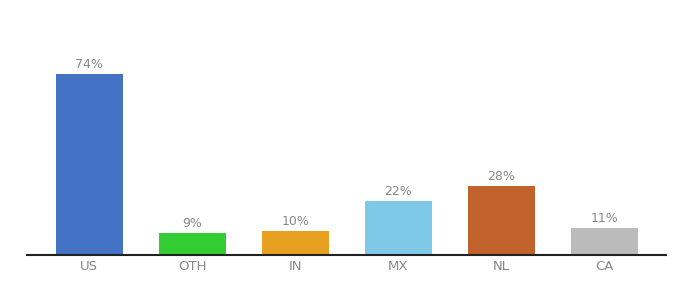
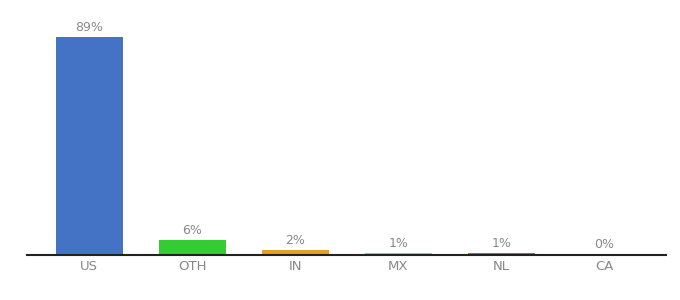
US: 74% -> 89%
OTH: 9% -> 6%
IN: 10% -> 2%
MX: 22% -> 1%
NL: 28% -> 1%
CA: 11% -> 0%
